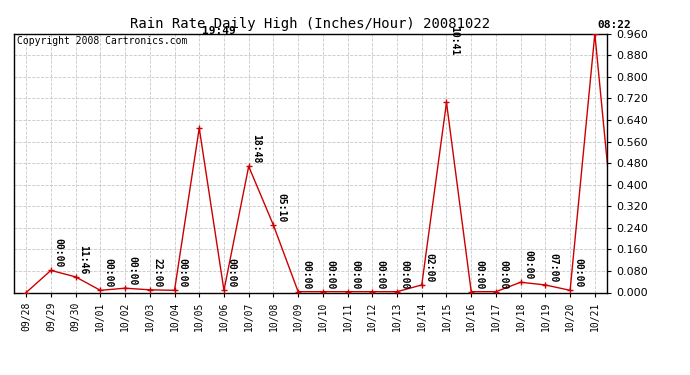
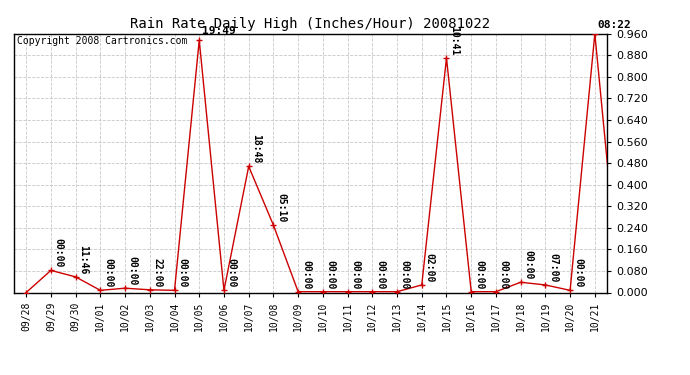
10/05: 0.610 -> 0.936
10/15: 0.705 -> 0.870
